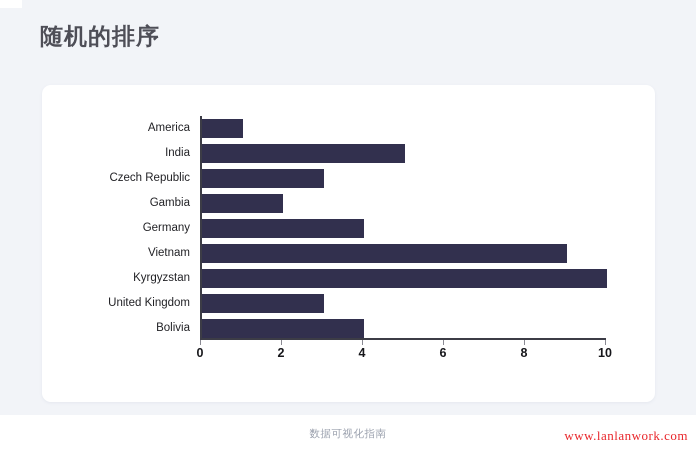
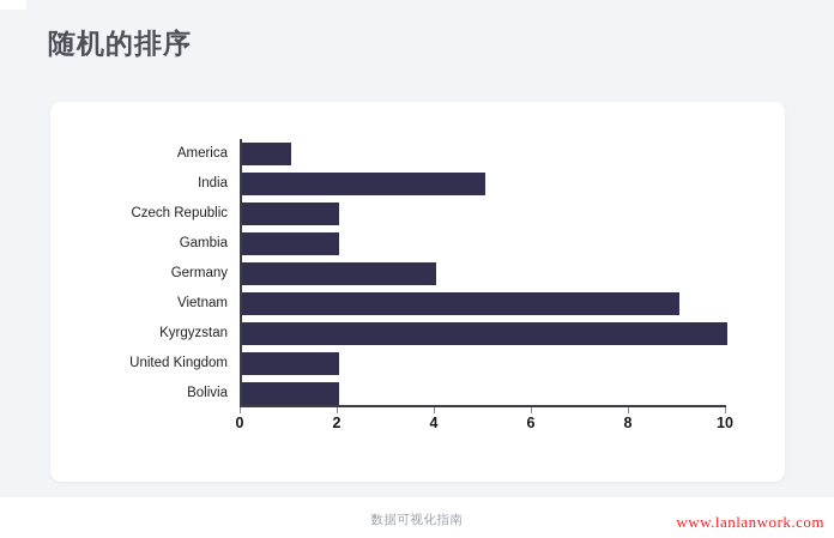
Czech Republic: 3 -> 2
United Kingdom: 3 -> 2
Bolivia: 4 -> 2
